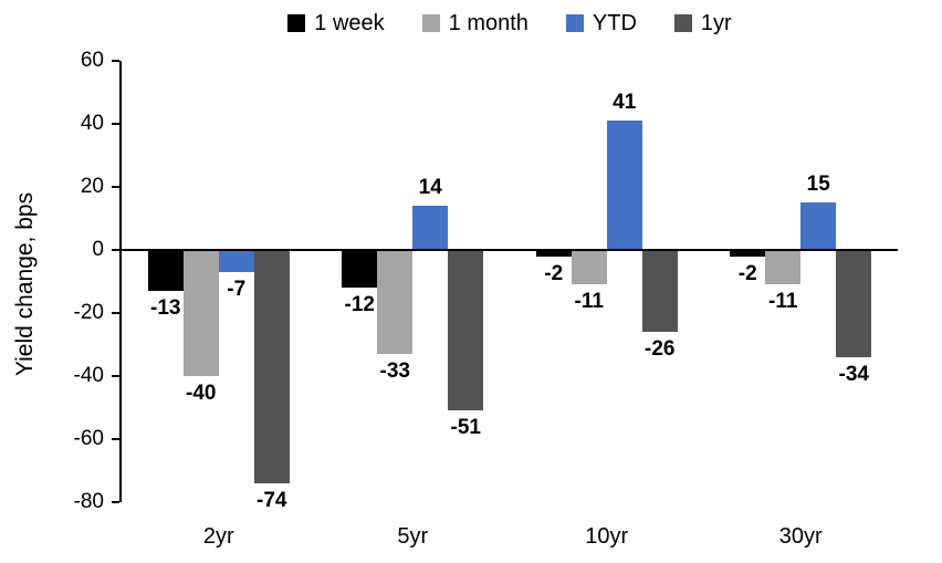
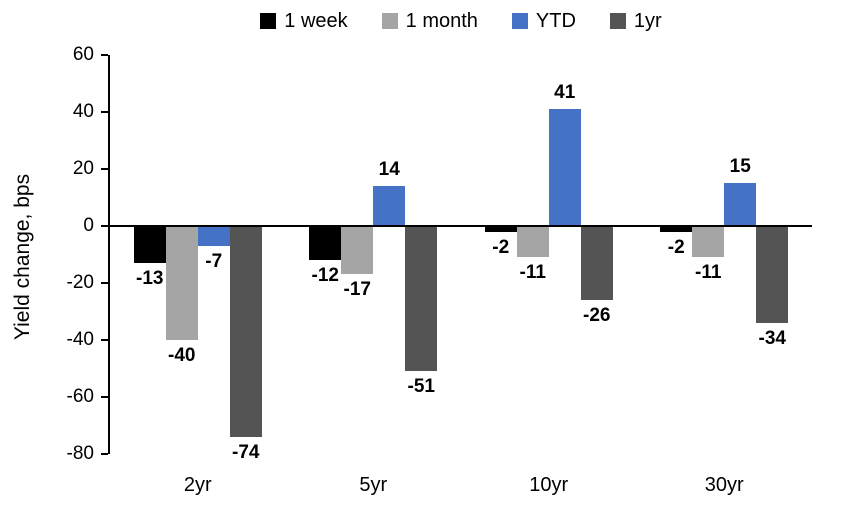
1 month/5yr: -33 -> -17
